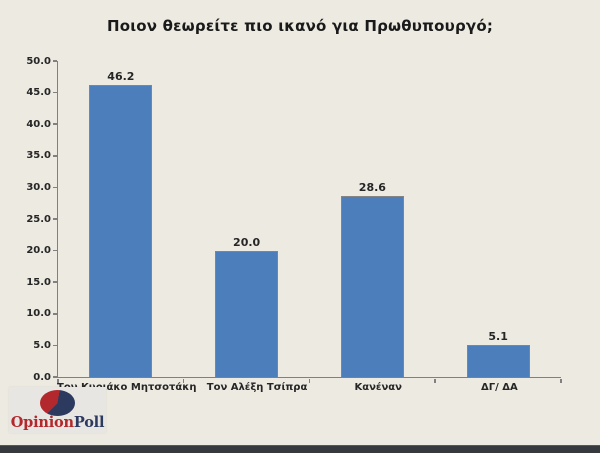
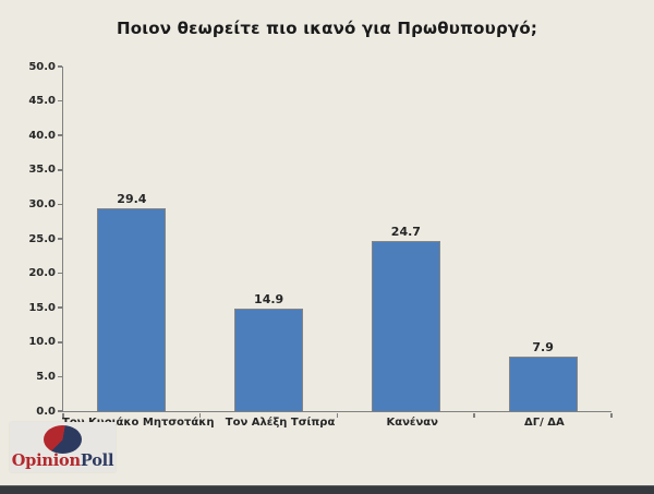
Τον Κυριάκο Μητσοτάκη: 46.2 -> 29.4
Τον Αλέξη Τσίπρα: 20.0 -> 14.9
Κανέναν: 28.6 -> 24.7
ΔΓ/ ΔΑ: 5.1 -> 7.9
